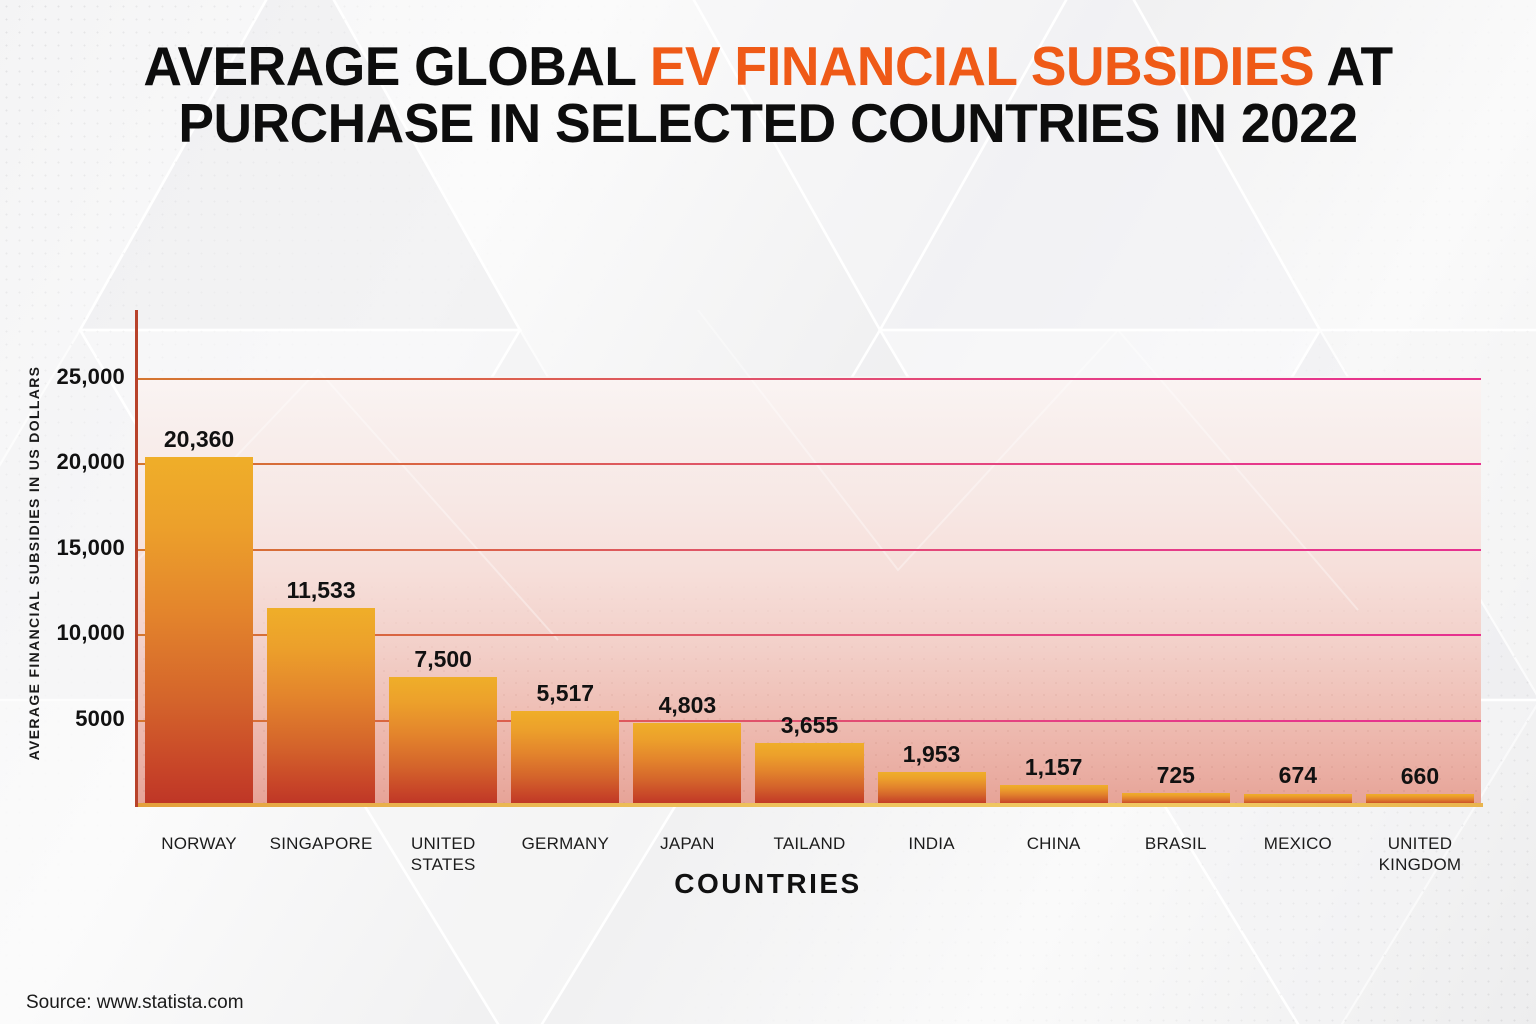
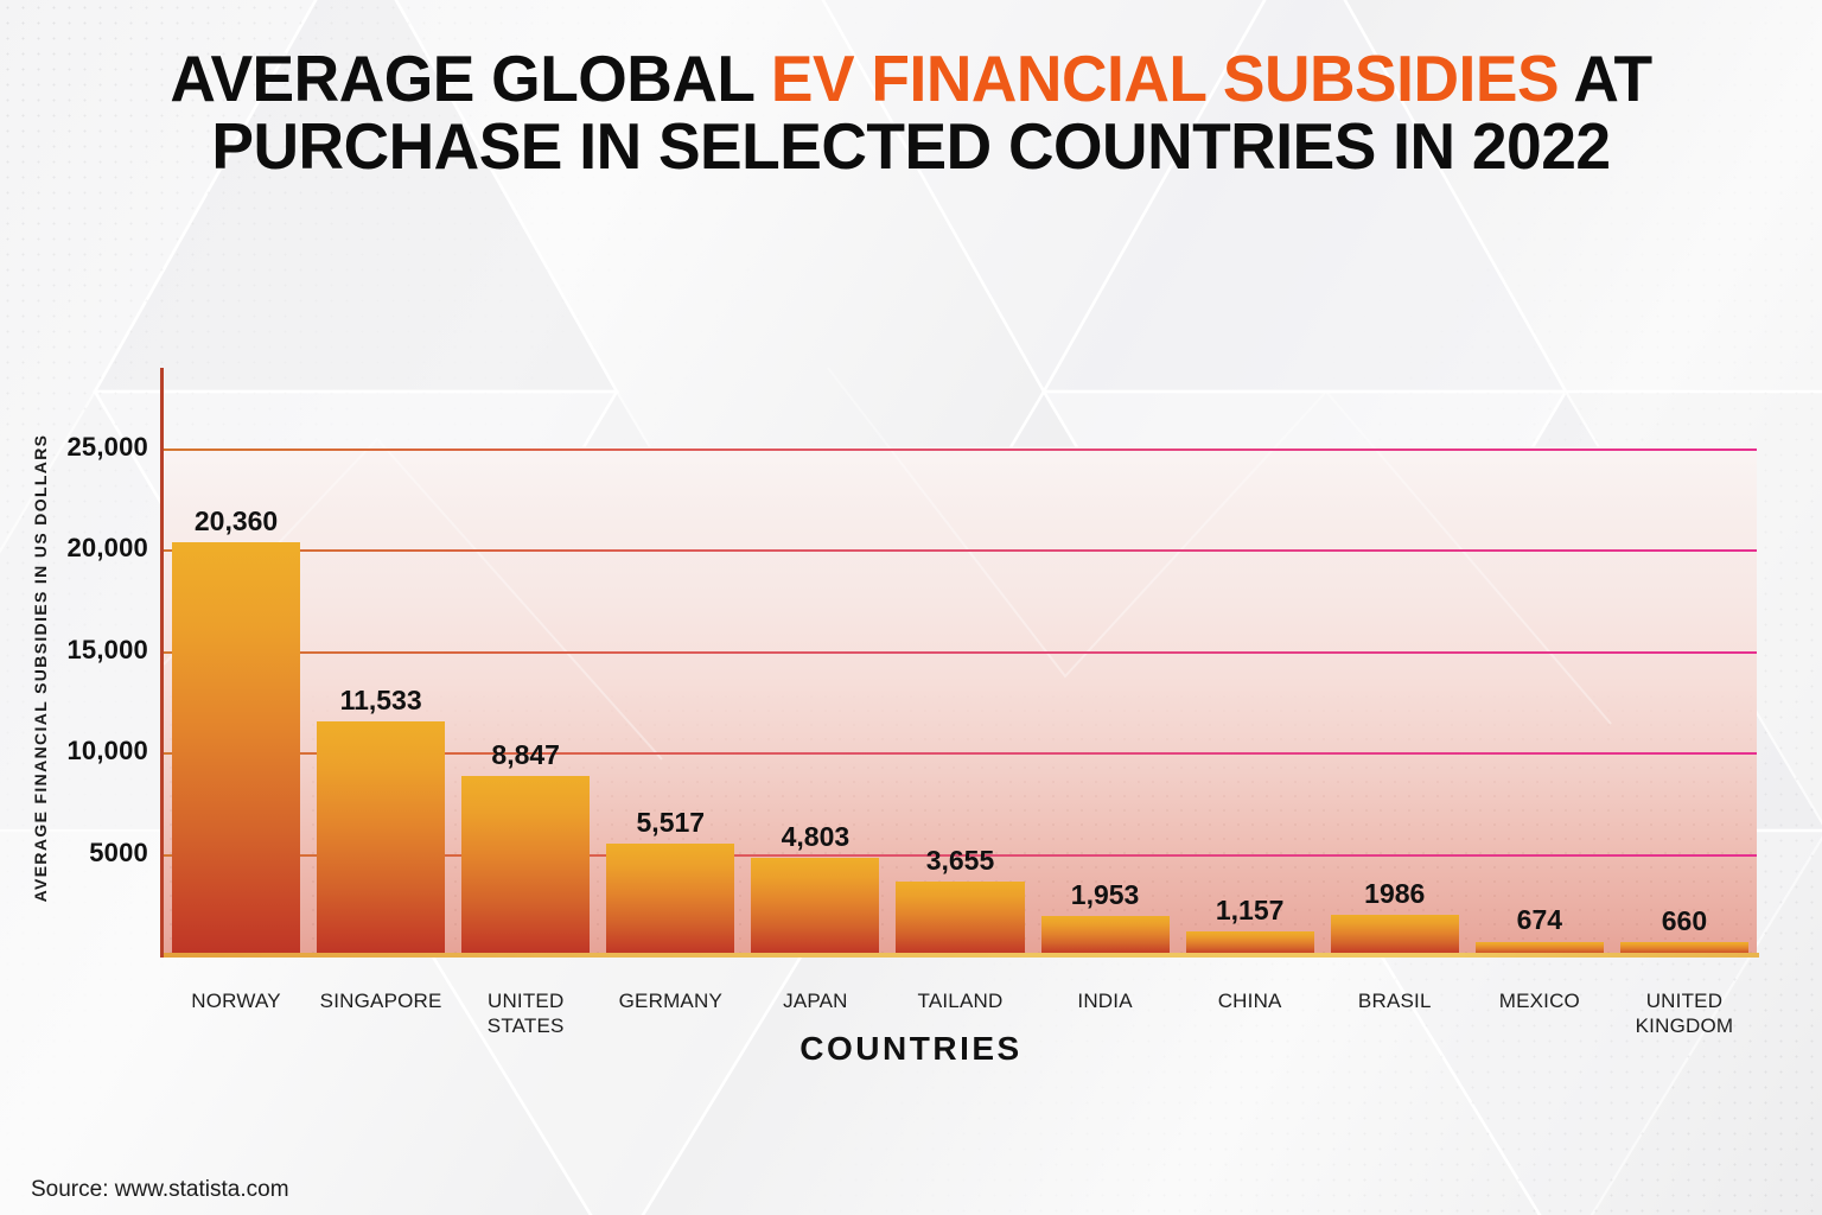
UNITED STATES: 7,500 -> 8,847
BRASIL: 725 -> 1986
